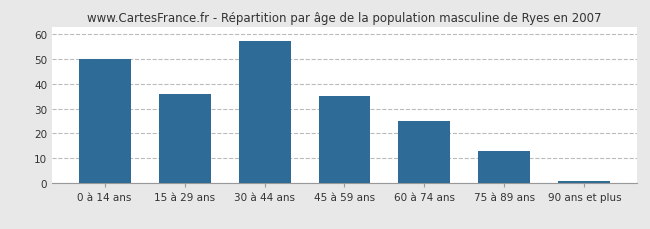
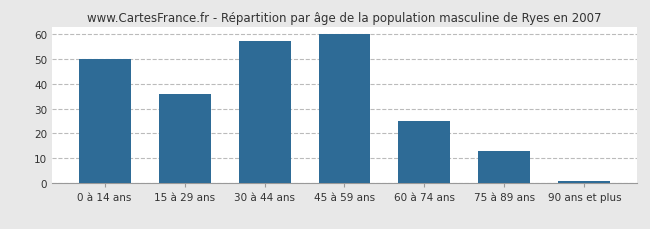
45 à 59 ans: 35 -> 60
